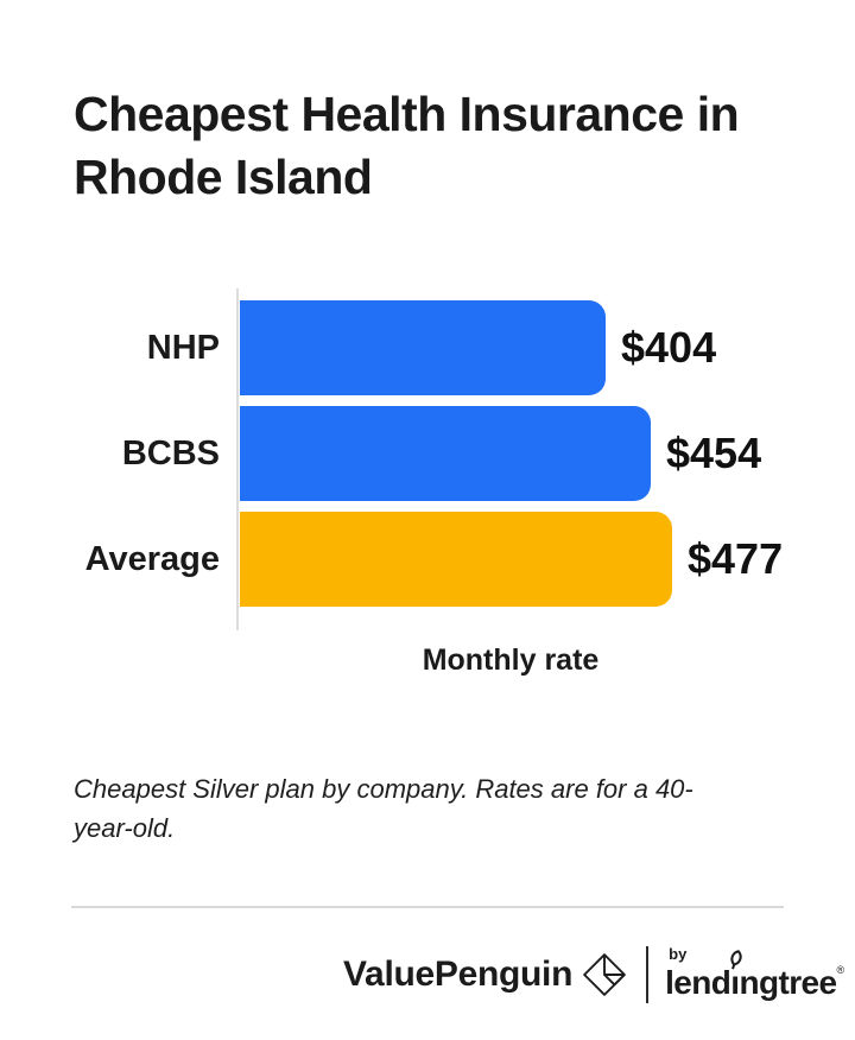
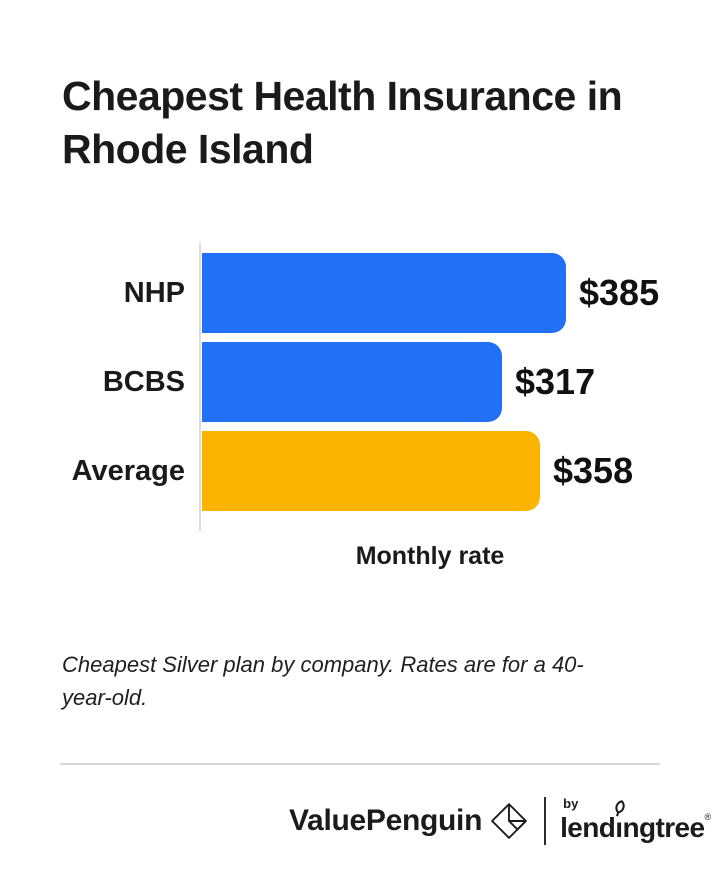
NHP: $404 -> $385
BCBS: $454 -> $317
Average: $477 -> $358
